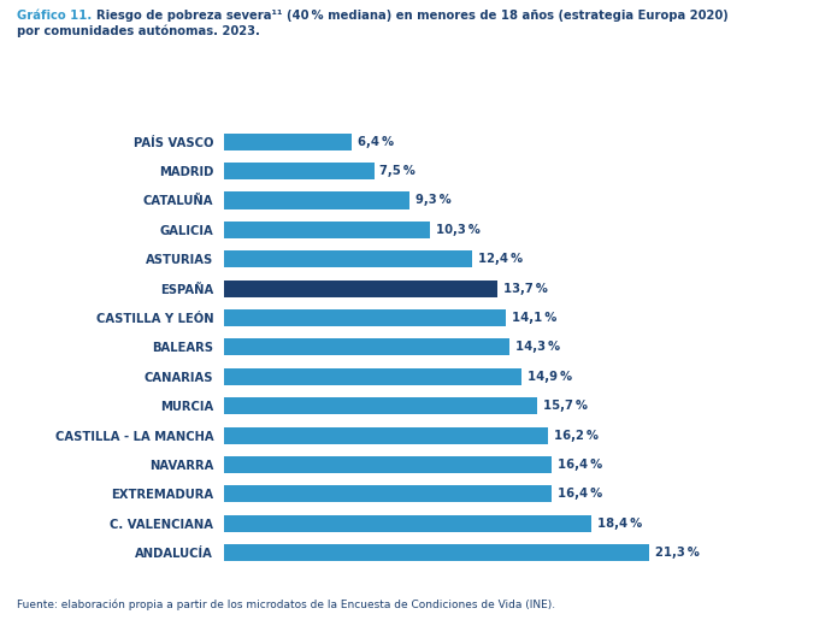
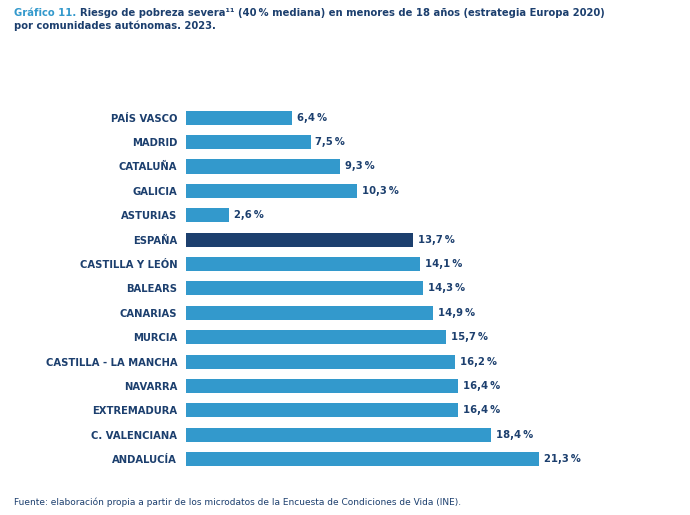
ASTURIAS: 12,4 -> 2,6
